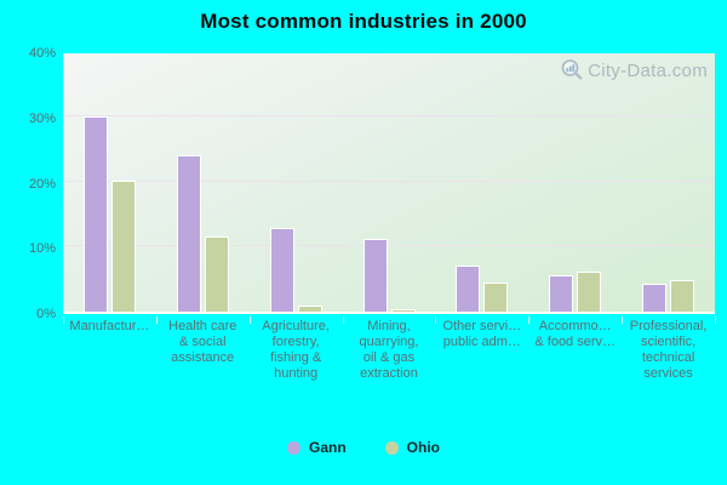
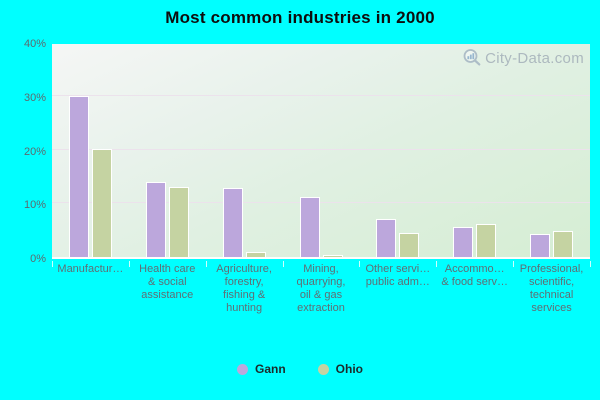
Gann/Health care & social assistance: 24% -> 14%
Ohio/Health care & social assistance: 12% -> 13%
